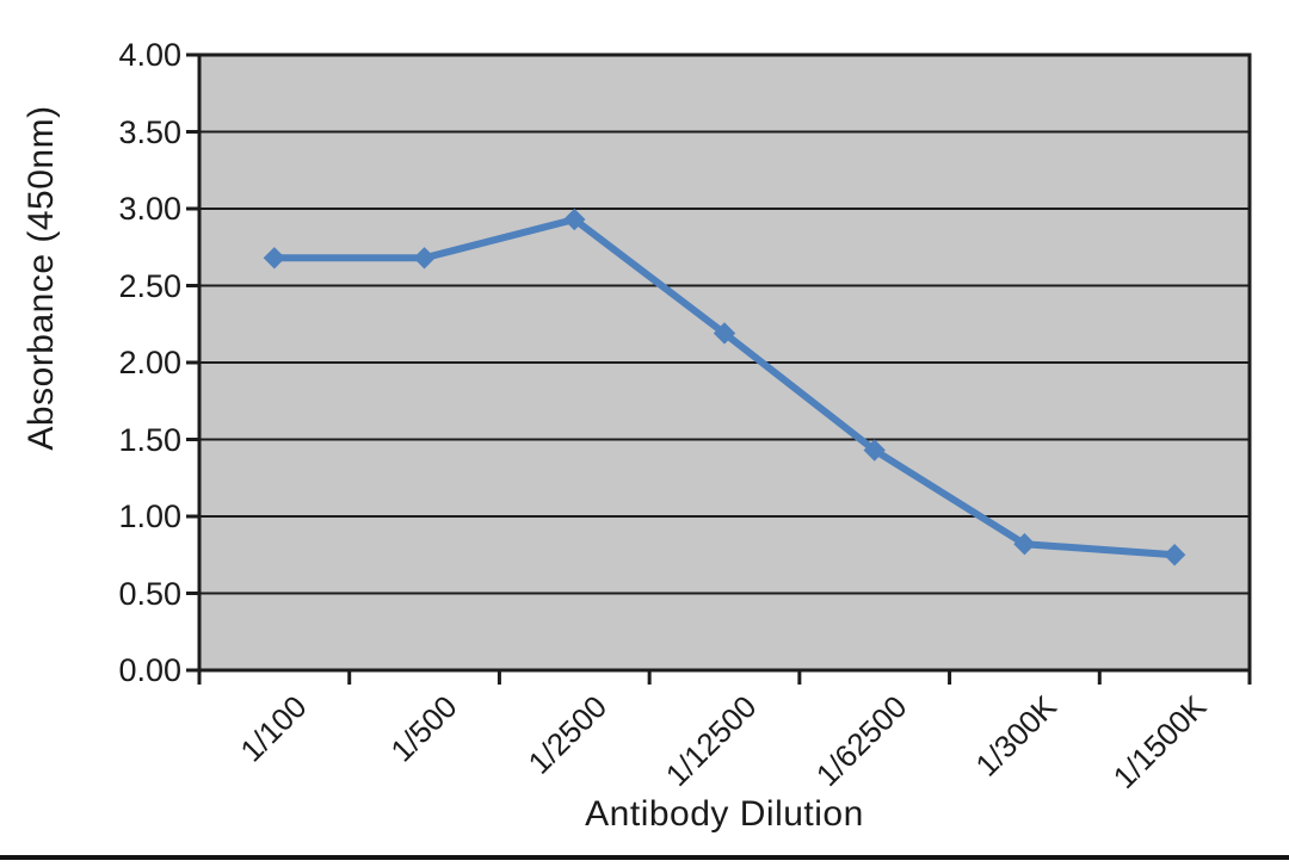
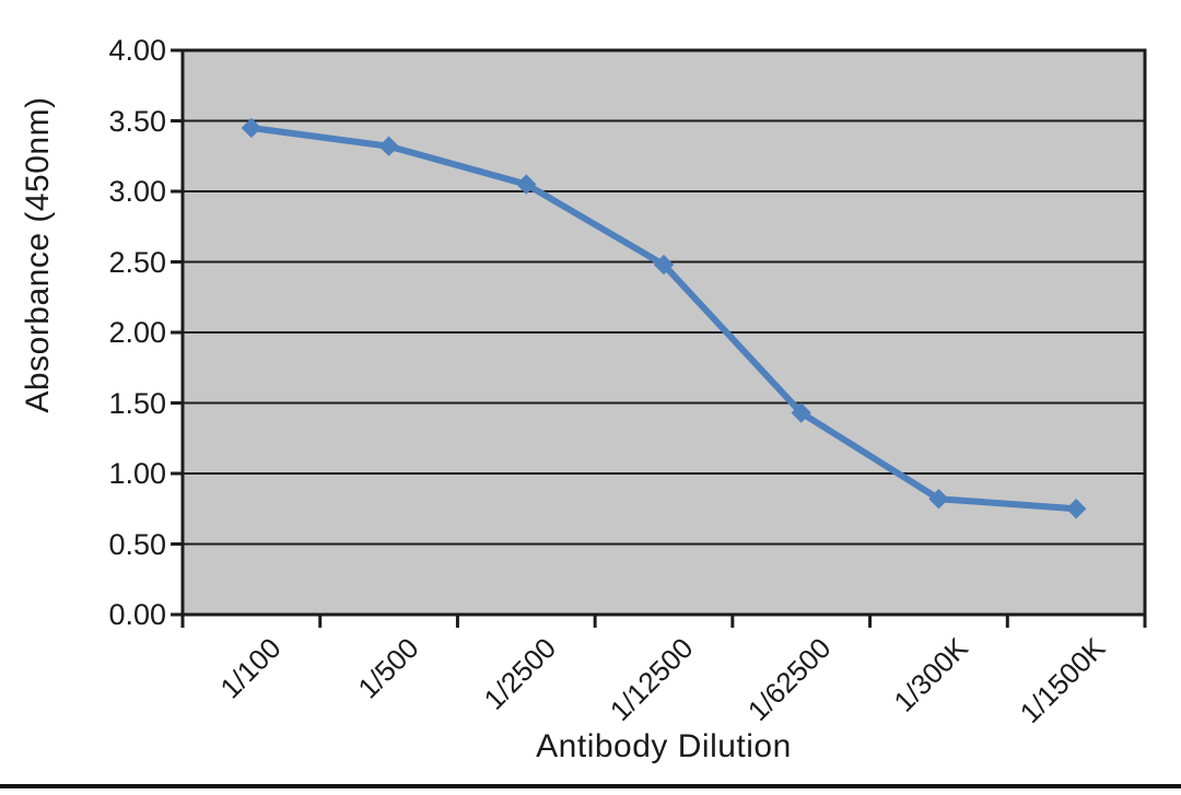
1/100: 2.68 -> 3.45
1/500: 2.68 -> 3.32
1/2500: 2.93 -> 3.05
1/12500: 2.19 -> 2.48
